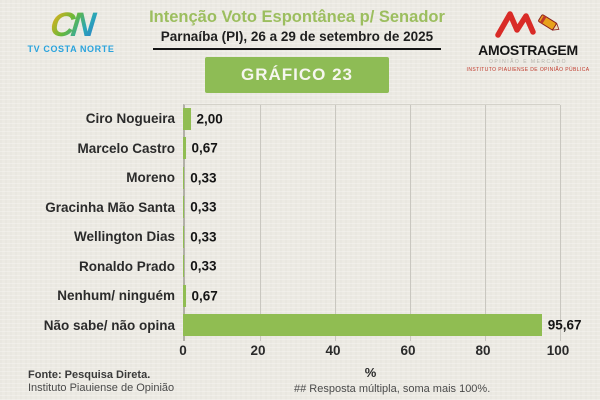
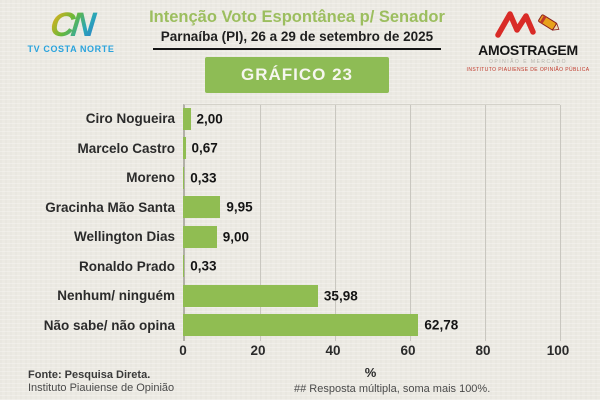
Gracinha Mão Santa: 0,33 -> 9,95
Wellington Dias: 0,33 -> 9,00
Nenhum/ ninguém: 0,67 -> 35,98
Não sabe/ não opina: 95,67 -> 62,78
